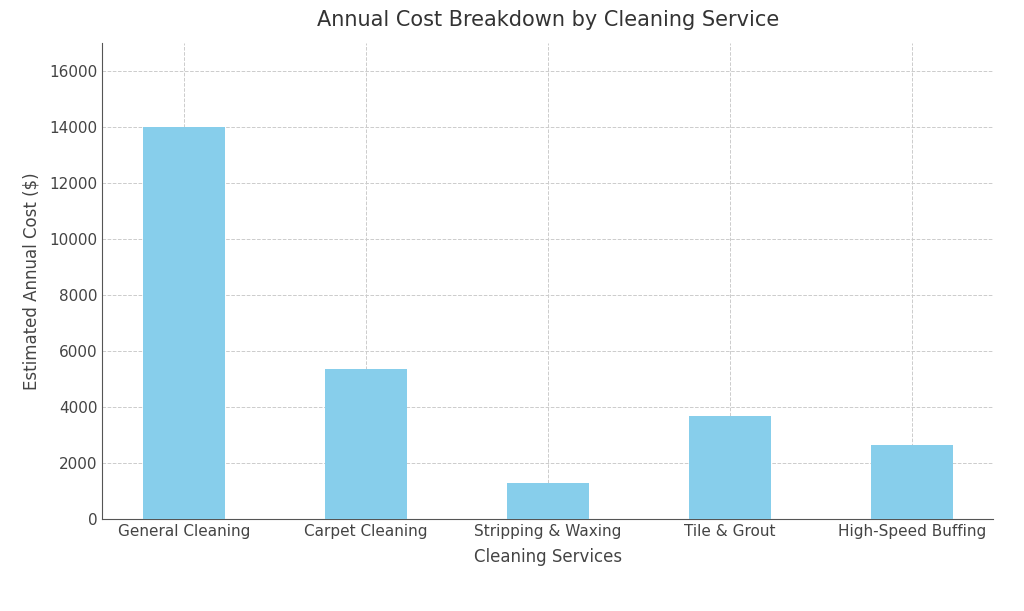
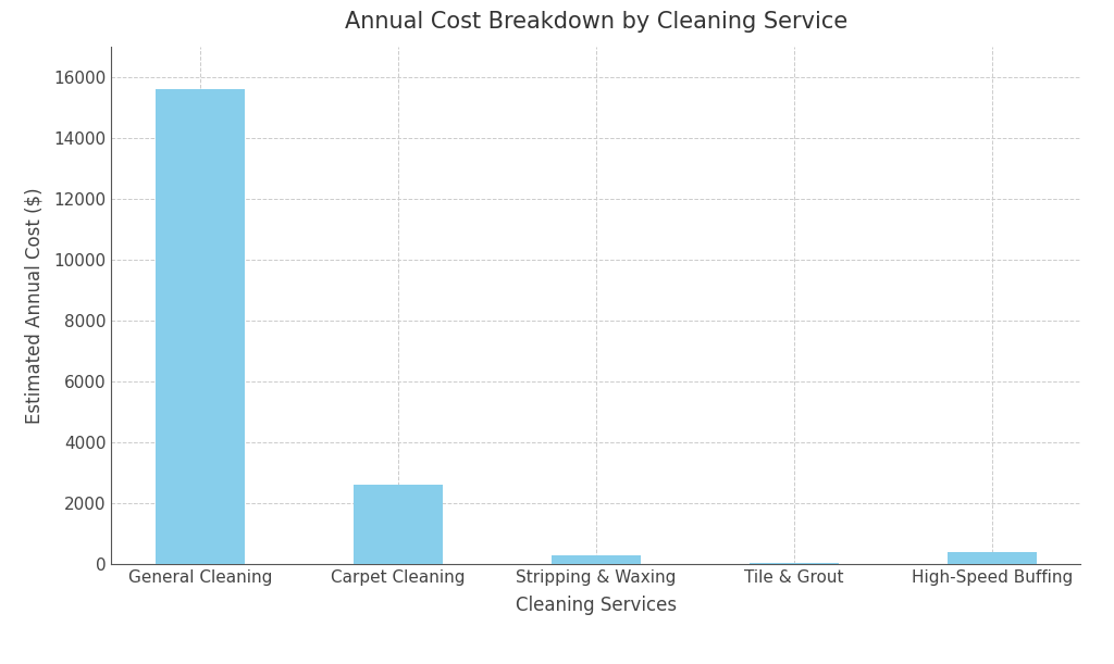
General Cleaning: 14000 -> 15600
Carpet Cleaning: 5350 -> 2600
Stripping & Waxing: 1300 -> 300
Tile & Grout: 3700 -> 50
High-Speed Buffing: 2650 -> 400
